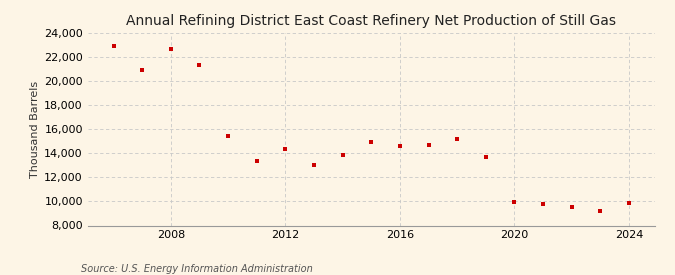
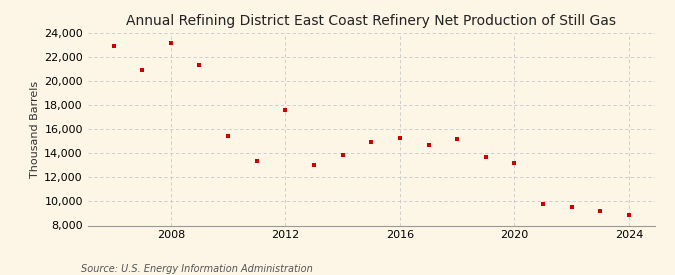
2008: 22,700 -> 23,200
2012: 14,400 -> 17,600
2016: 14,600 -> 15,300
2020: 10,000 -> 13,200
2024: 9,900 -> 8,900
